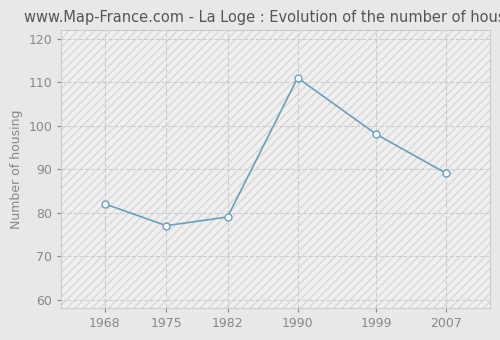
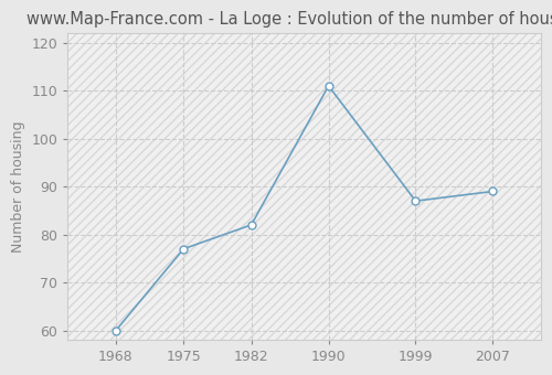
1968: 82 -> 60
1982: 79 -> 82
1999: 98 -> 87
